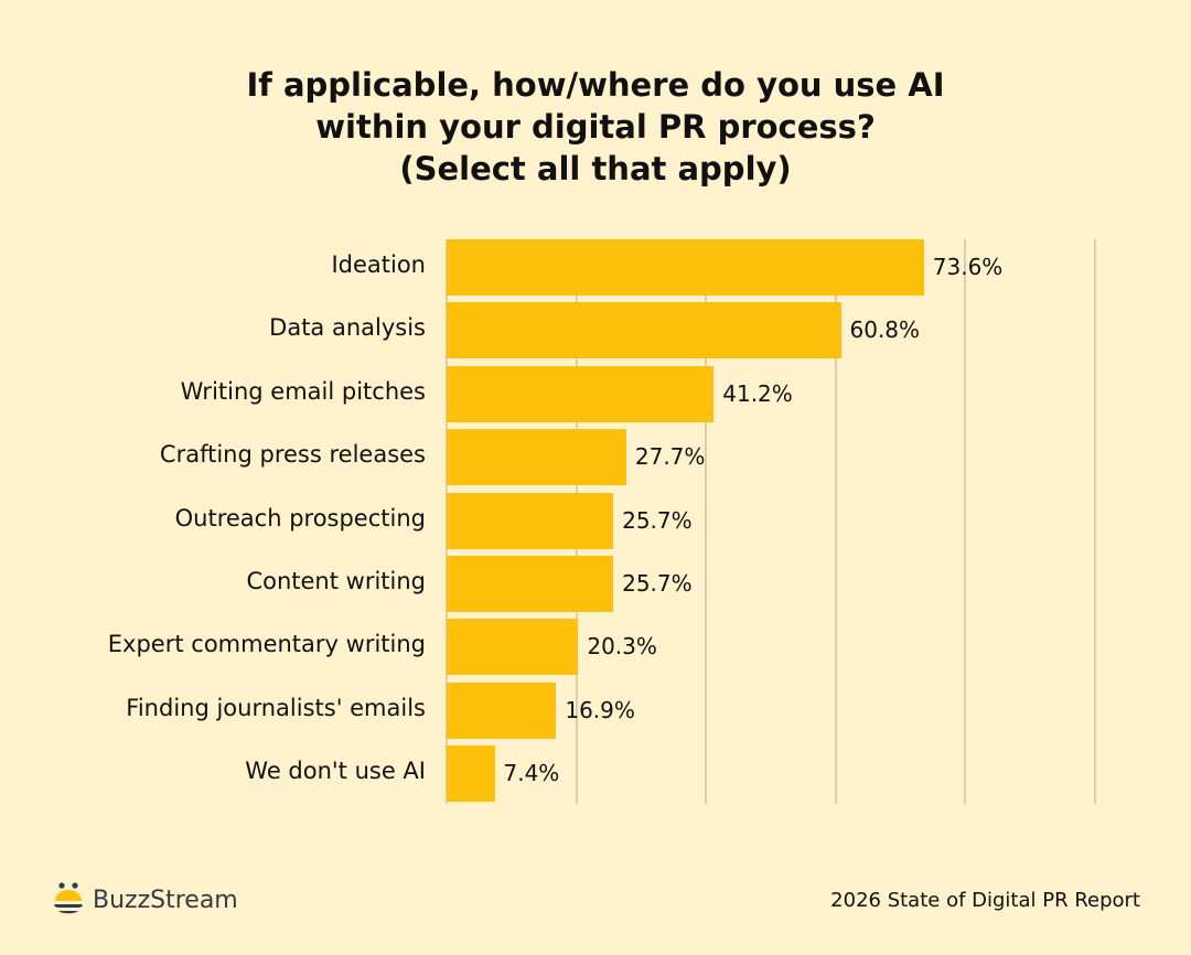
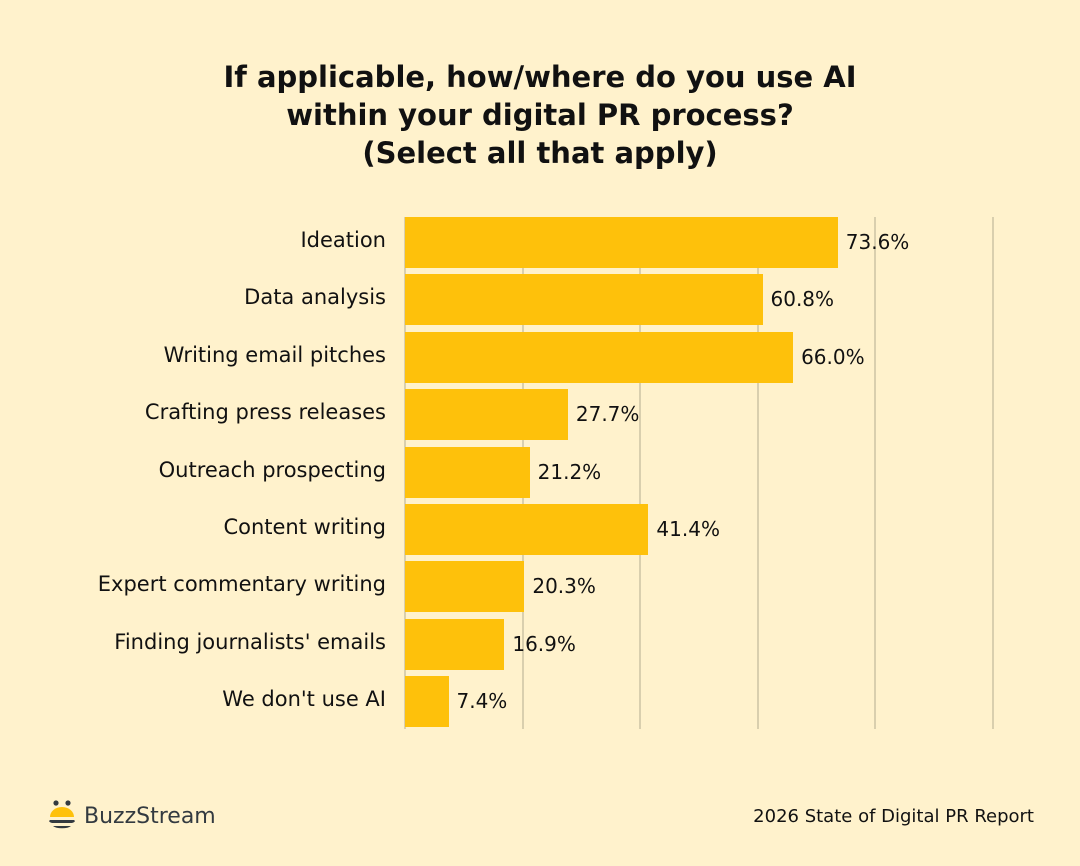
Writing email pitches: 41.2% -> 66.0%
Outreach prospecting: 25.7% -> 21.2%
Content writing: 25.7% -> 41.4%
